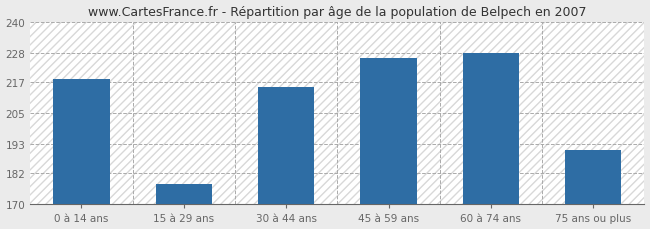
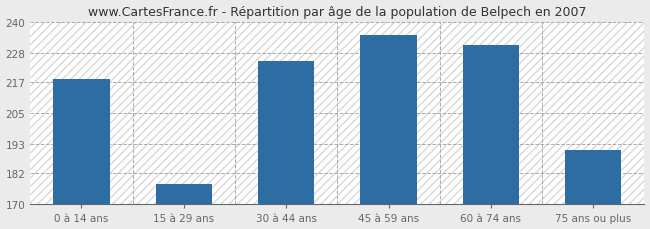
30 à 44 ans: 215 -> 225
45 à 59 ans: 226 -> 235
60 à 74 ans: 228 -> 231
